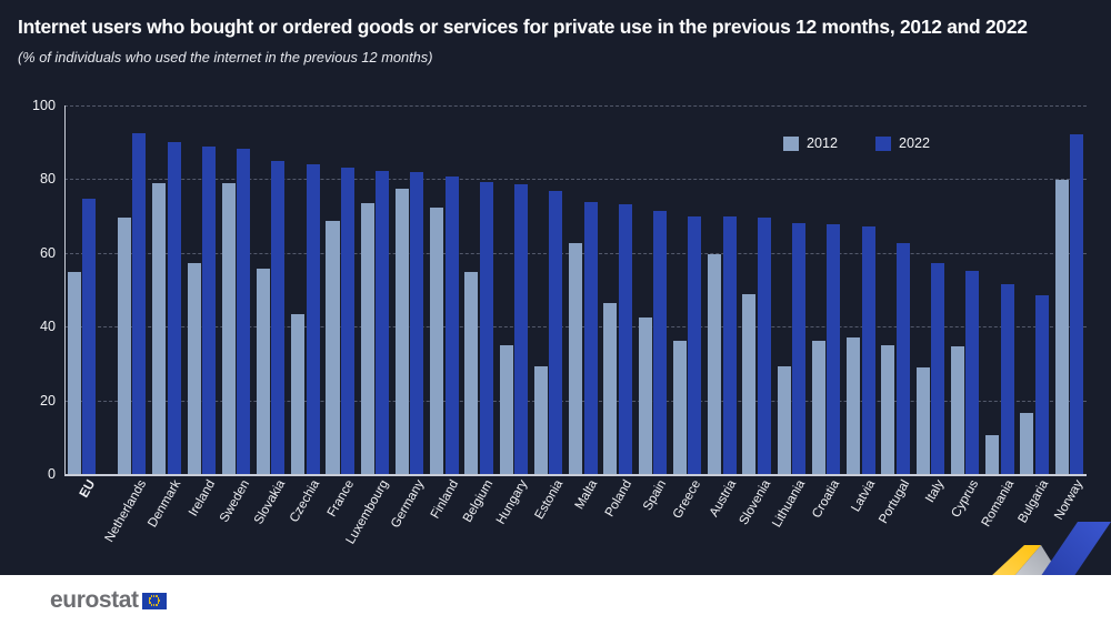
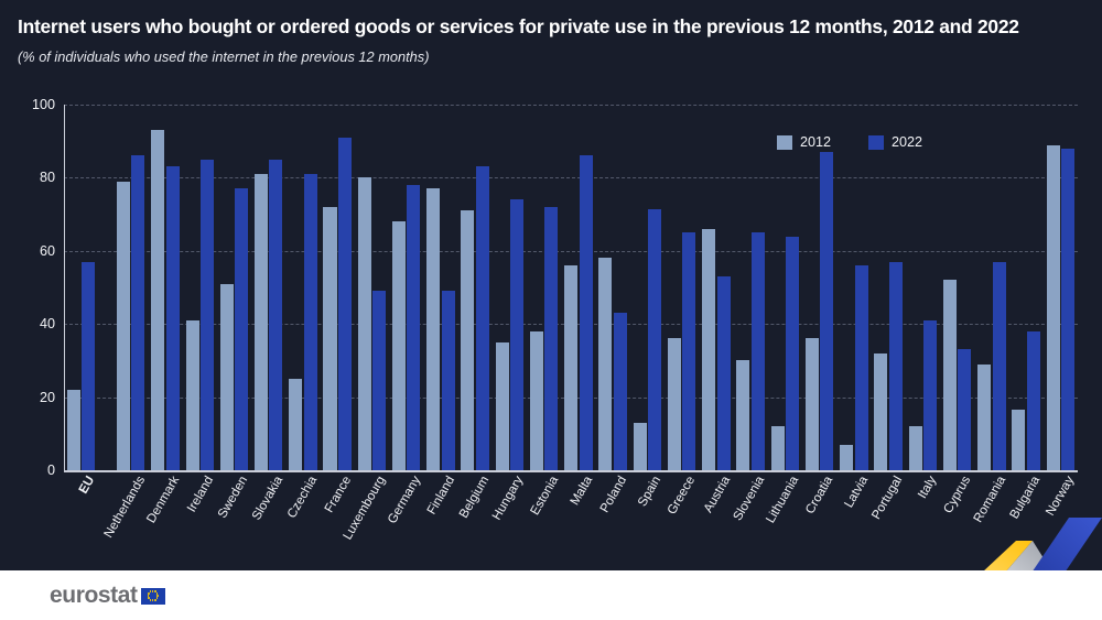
2012/EU: 55 -> 22
2022/EU: 75 -> 57
2012/Netherlands: 70 -> 79
2022/Netherlands: 92 -> 86
2012/Denmark: 79 -> 93
2022/Denmark: 90 -> 83
2012/Ireland: 57 -> 41
2022/Ireland: 89 -> 85
2012/Sweden: 79 -> 51
2022/Sweden: 88 -> 77
2012/Slovakia: 56 -> 81
2012/Czechia: 43 -> 25
2022/Czechia: 84 -> 81
2012/France: 69 -> 72
2022/France: 83 -> 91
2012/Luxembourg: 73 -> 80
2022/Luxembourg: 82 -> 49
2012/Germany: 77 -> 68
2022/Germany: 82 -> 78
2012/Finland: 72 -> 77
2022/Finland: 81 -> 49
2012/Belgium: 55 -> 71
2022/Belgium: 79 -> 83
2022/Hungary: 78 -> 74
2012/Estonia: 29 -> 38
2022/Estonia: 77 -> 72
2012/Malta: 63 -> 56
2022/Malta: 74 -> 86
2012/Poland: 46 -> 58
2022/Poland: 73 -> 43
2012/Spain: 42 -> 13
2022/Greece: 70 -> 65
2012/Austria: 60 -> 66
2022/Austria: 70 -> 53
2012/Slovenia: 49 -> 30
2022/Slovenia: 70 -> 65
2012/Lithuania: 29 -> 12
2022/Lithuania: 68 -> 64
2022/Croatia: 68 -> 87
2012/Latvia: 37 -> 7
2022/Latvia: 67 -> 56
2012/Portugal: 35 -> 32
2022/Portugal: 63 -> 57
2012/Italy: 29 -> 12
2022/Italy: 57 -> 41
2012/Cyprus: 35 -> 52
2022/Cyprus: 55 -> 33
2012/Romania: 10 -> 29
2022/Romania: 51 -> 57
2022/Bulgaria: 48 -> 38
2012/Norway: 80 -> 89
2022/Norway: 92 -> 88
